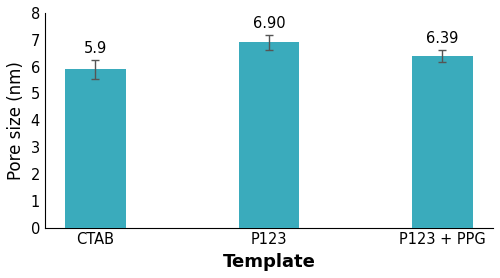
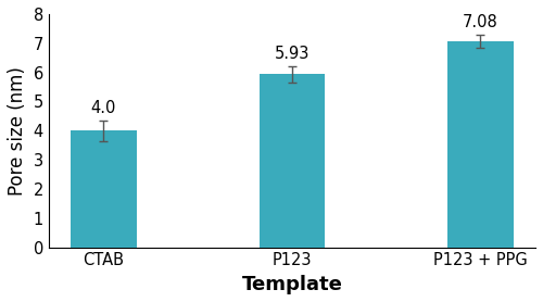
CTAB: 5.9 -> 4.0
P123: 6.90 -> 5.93
P123 + PPG: 6.39 -> 7.08
